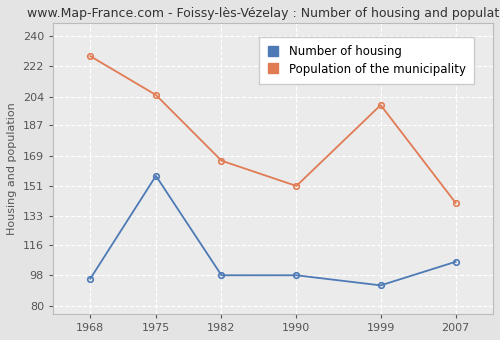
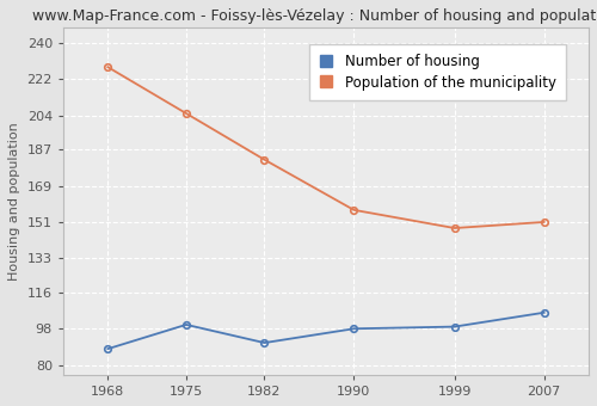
Number of housing/1968: 96 -> 88
Number of housing/1975: 157 -> 100
Number of housing/1982: 98 -> 91
Population of the municipality/1982: 166 -> 182
Population of the municipality/1990: 151 -> 157
Number of housing/1999: 92 -> 99
Population of the municipality/1999: 199 -> 148
Population of the municipality/2007: 141 -> 151
